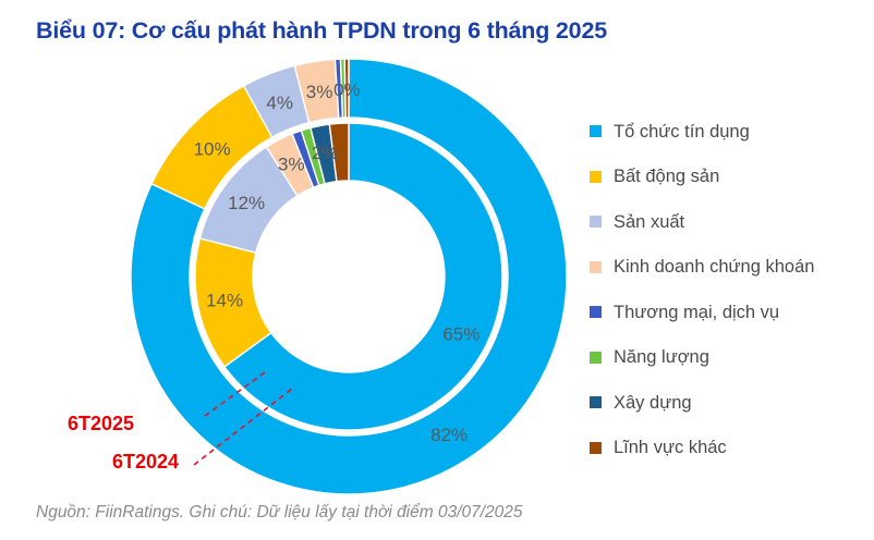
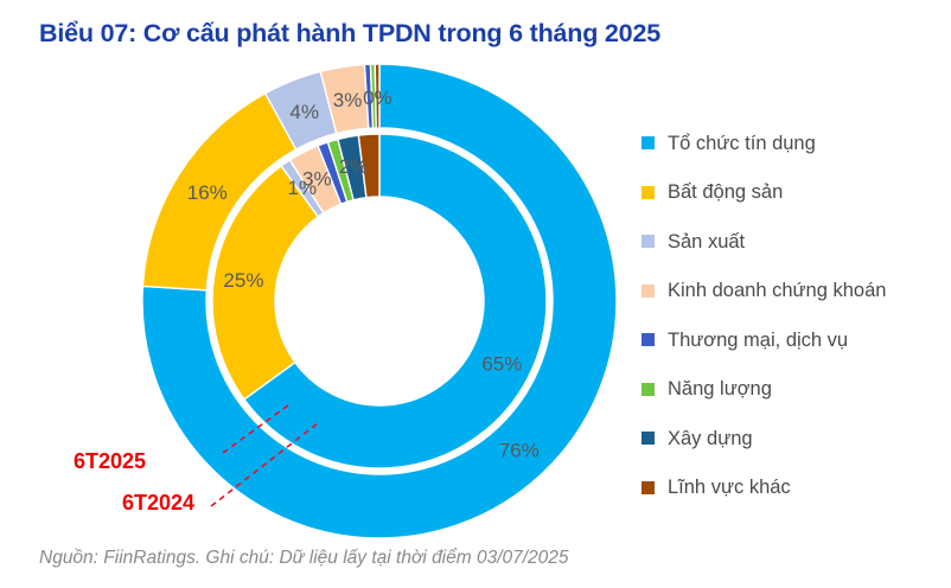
6T2024/Tổ chức tín dụng: 82% -> 76%
6T2025/Bất động sản: 14% -> 25%
6T2024/Bất động sản: 10% -> 16%
6T2025/Sản xuất: 12% -> 1%
